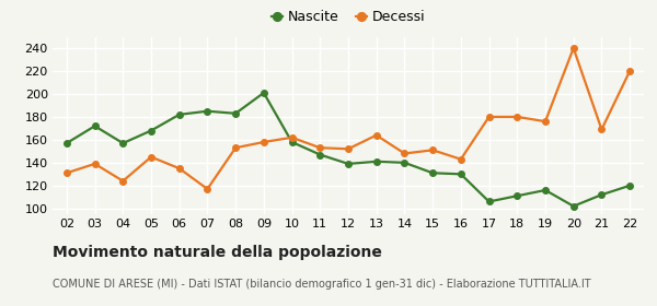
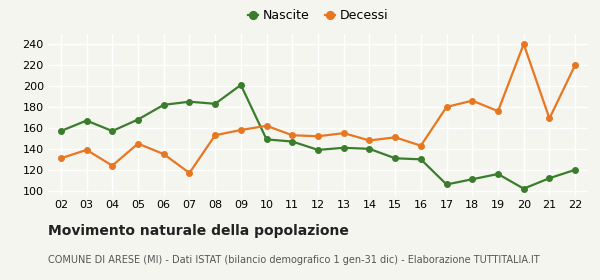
Nascite/03: 172 -> 167
Nascite/10: 158 -> 149
Decessi/13: 164 -> 155
Decessi/18: 180 -> 186
